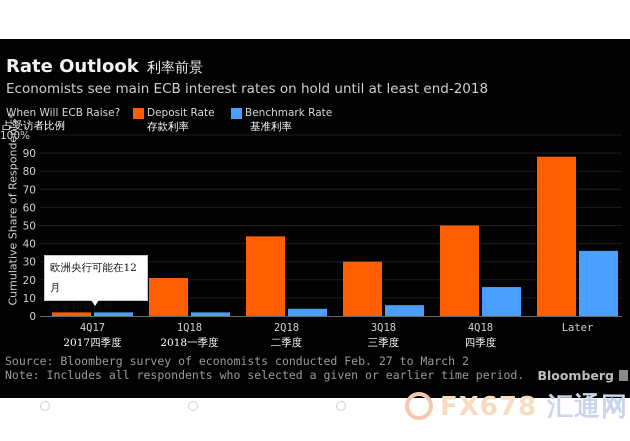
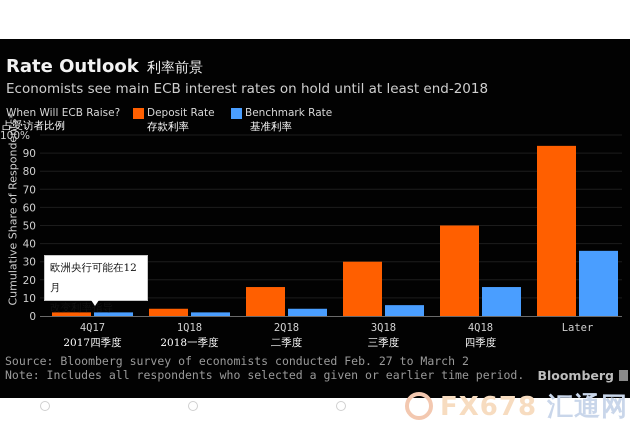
Deposit Rate/1Q18: 21 -> 4
Deposit Rate/2Q18: 44 -> 16
Deposit Rate/Later: 88 -> 94
